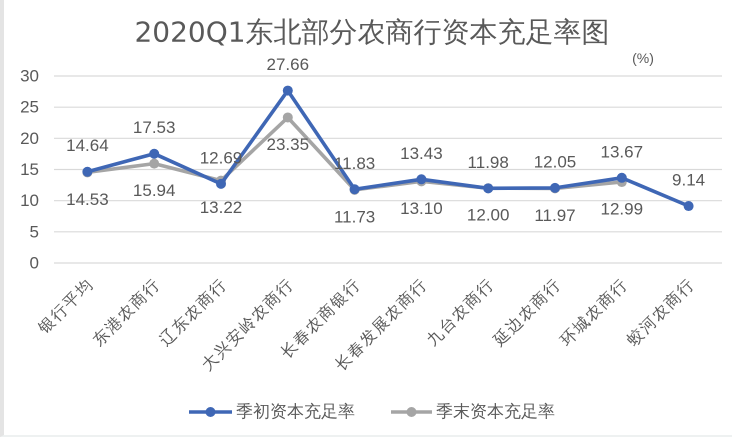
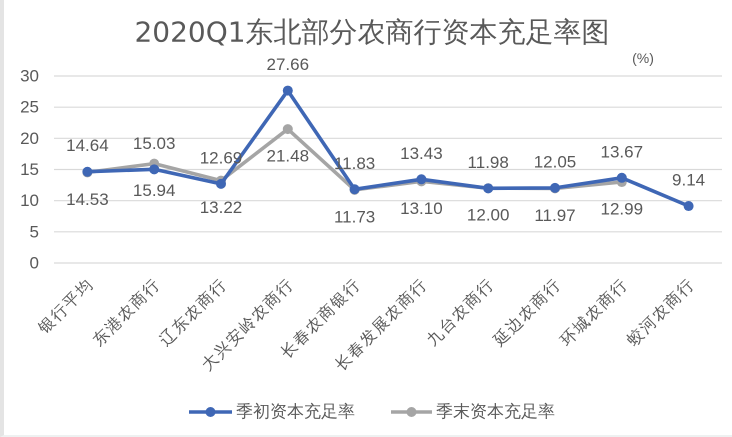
季初资本充足率/东港农商行: 17.53 -> 15.03
季末资本充足率/大兴安岭农商行: 23.35 -> 21.48
